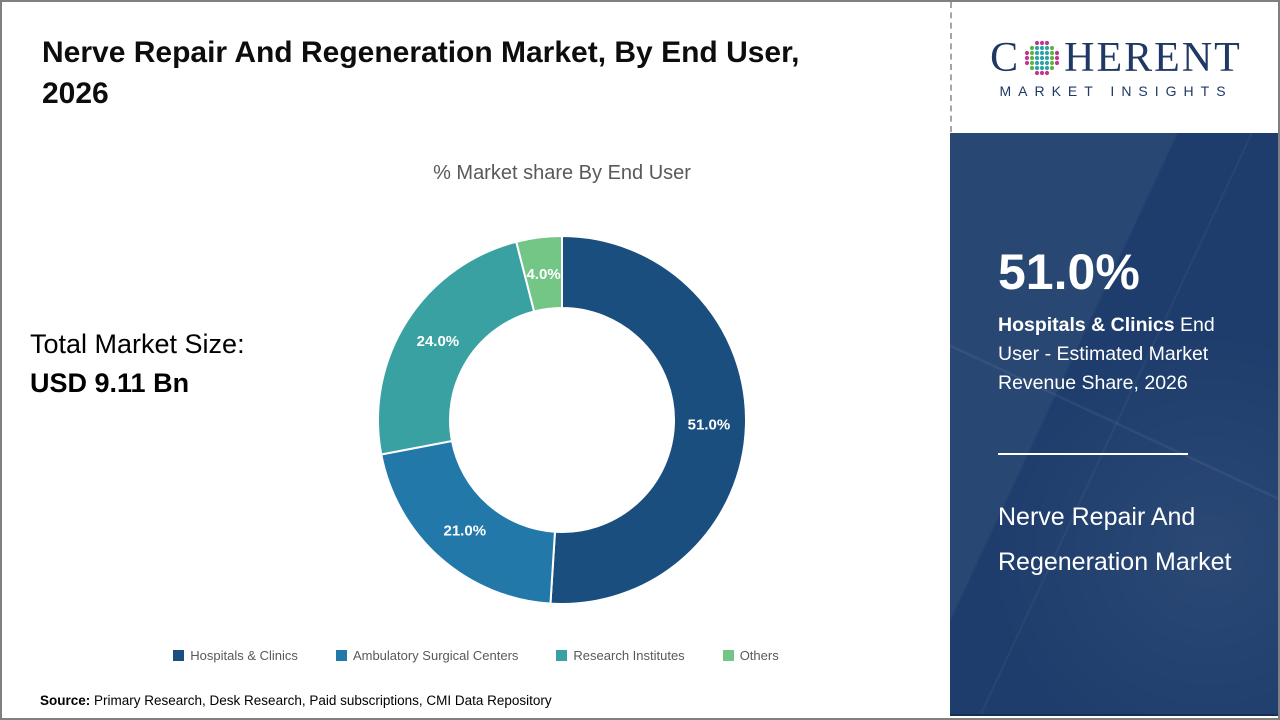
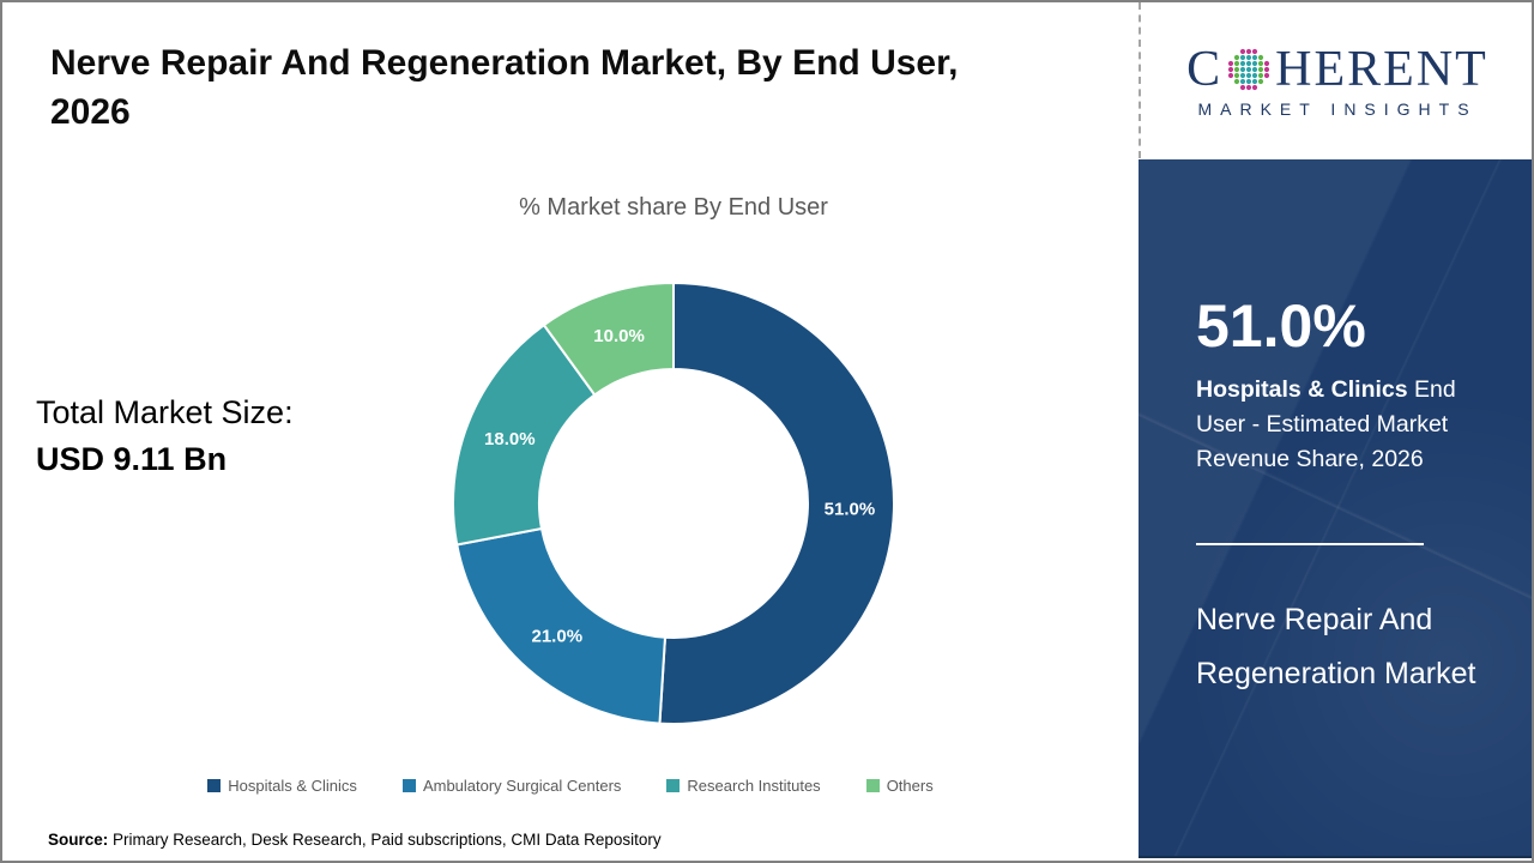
Research Institutes: 24.0% -> 18.0%
Others: 4.0% -> 10.0%
